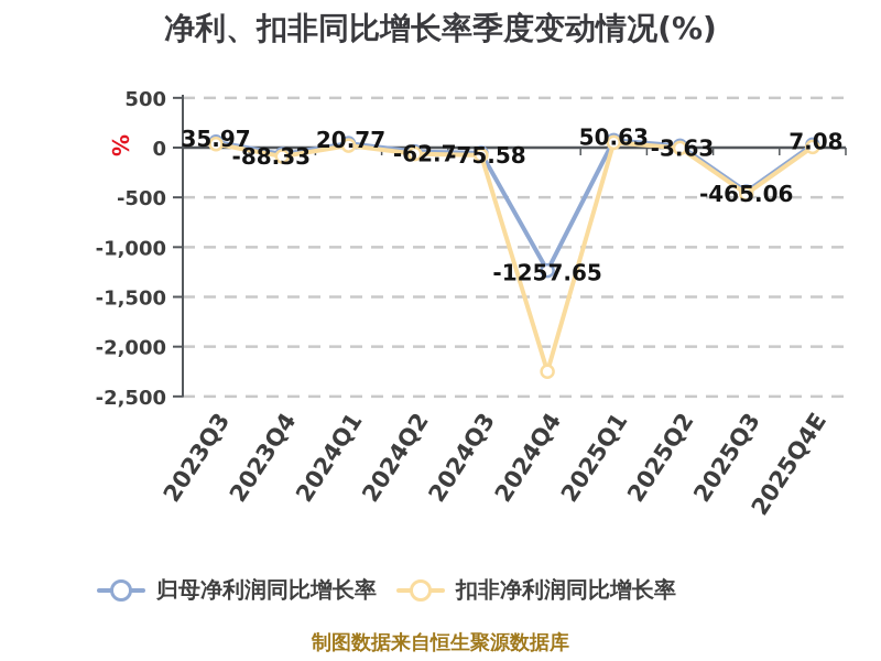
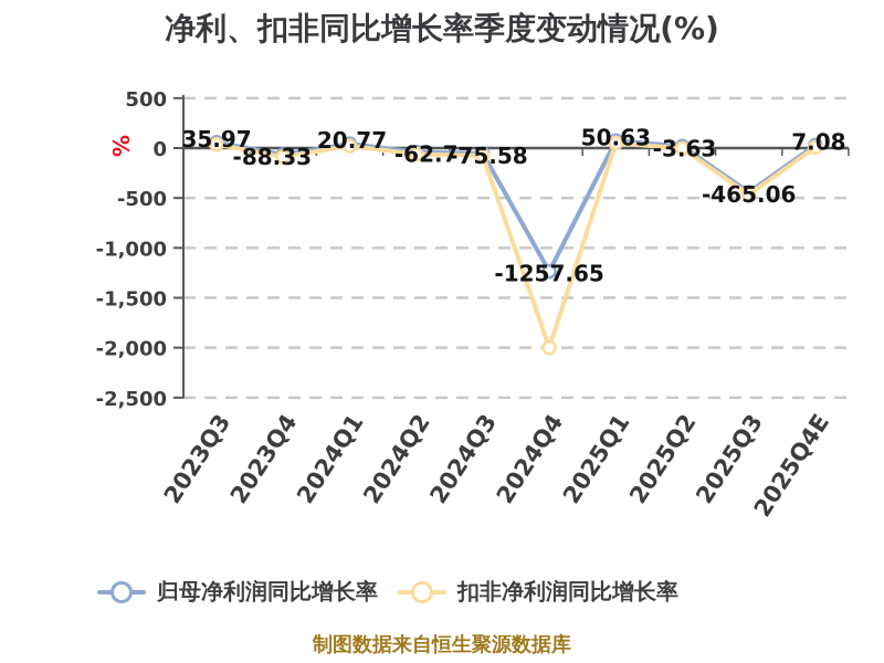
扣非净利润同比增长率/2024Q4: -2200 -> -2000
